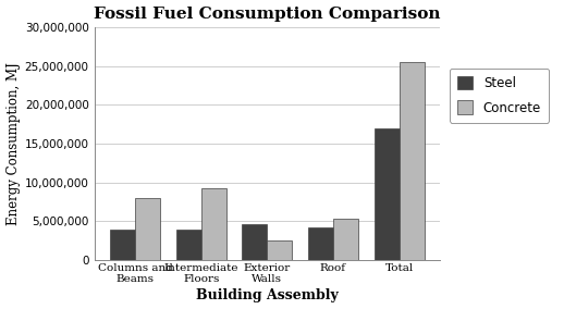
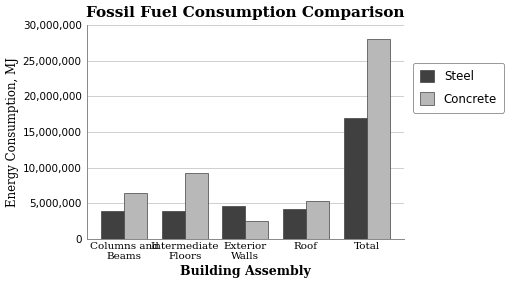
Concrete/Columns and Beams: 8,000,000 -> 6,400,000
Concrete/Total: 25,500,000 -> 28,000,000
